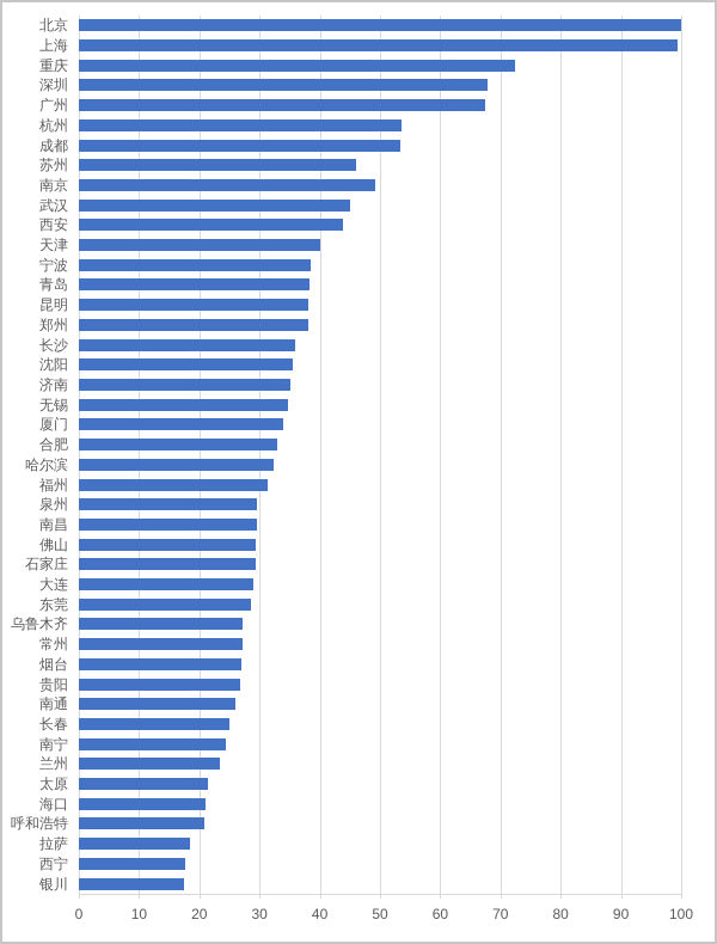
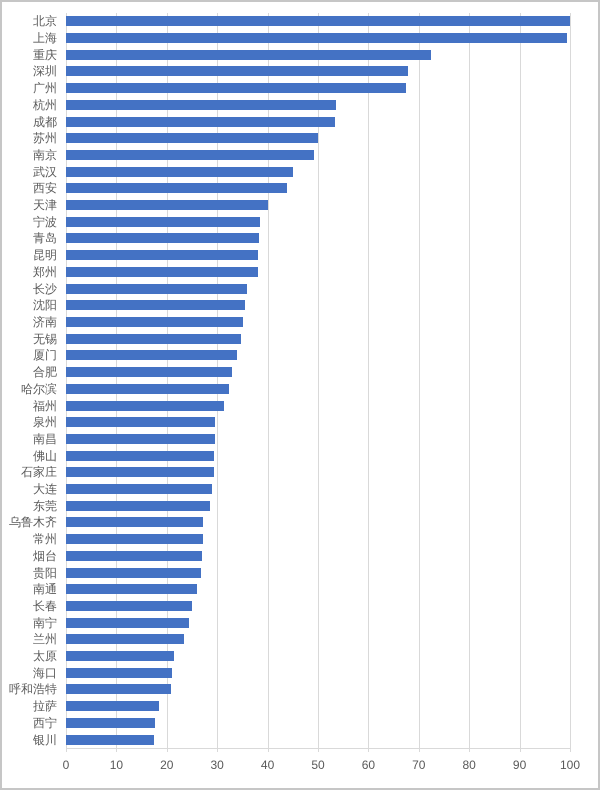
苏州: 46 -> 50
